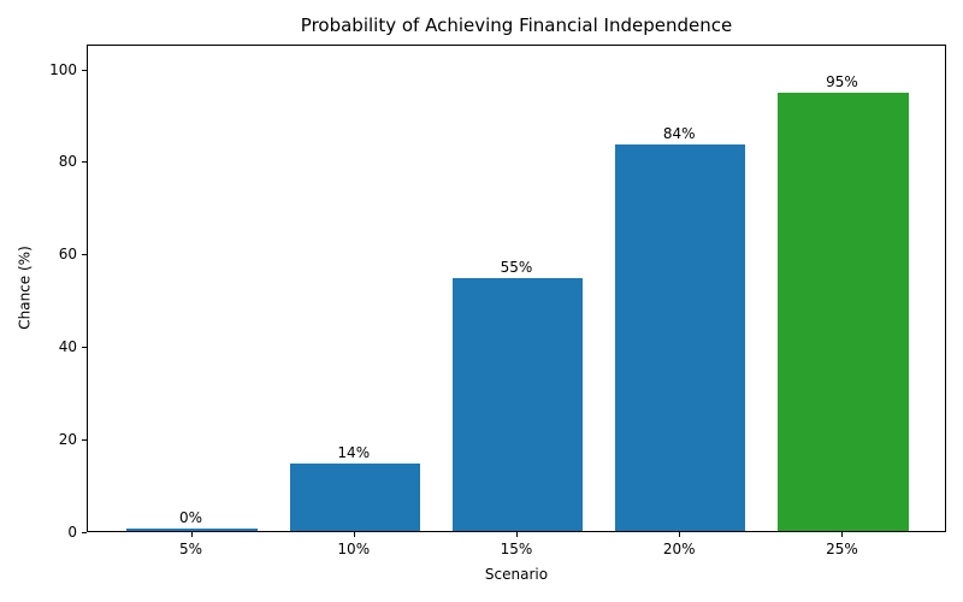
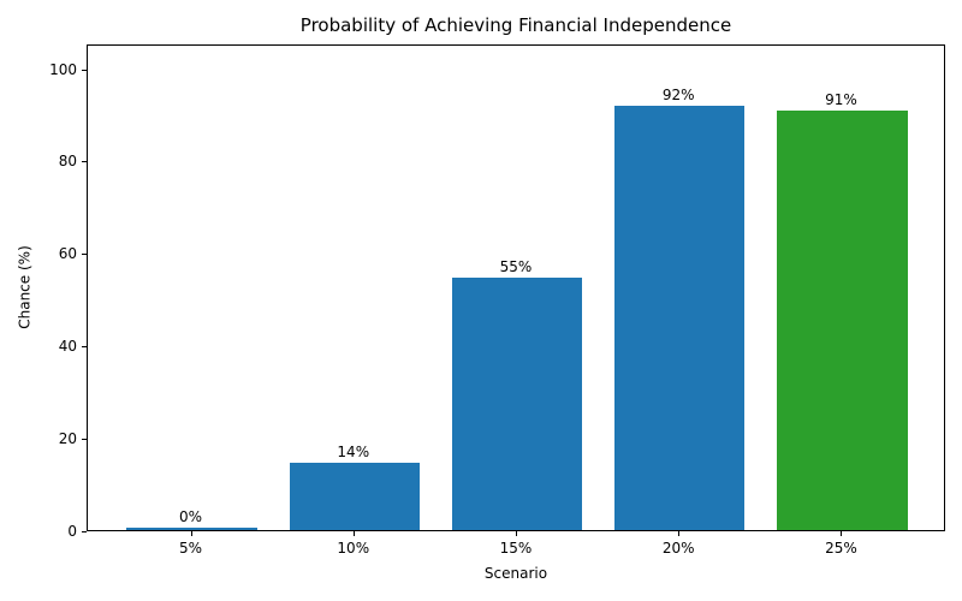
20%: 84% -> 92%
25%: 95% -> 91%
